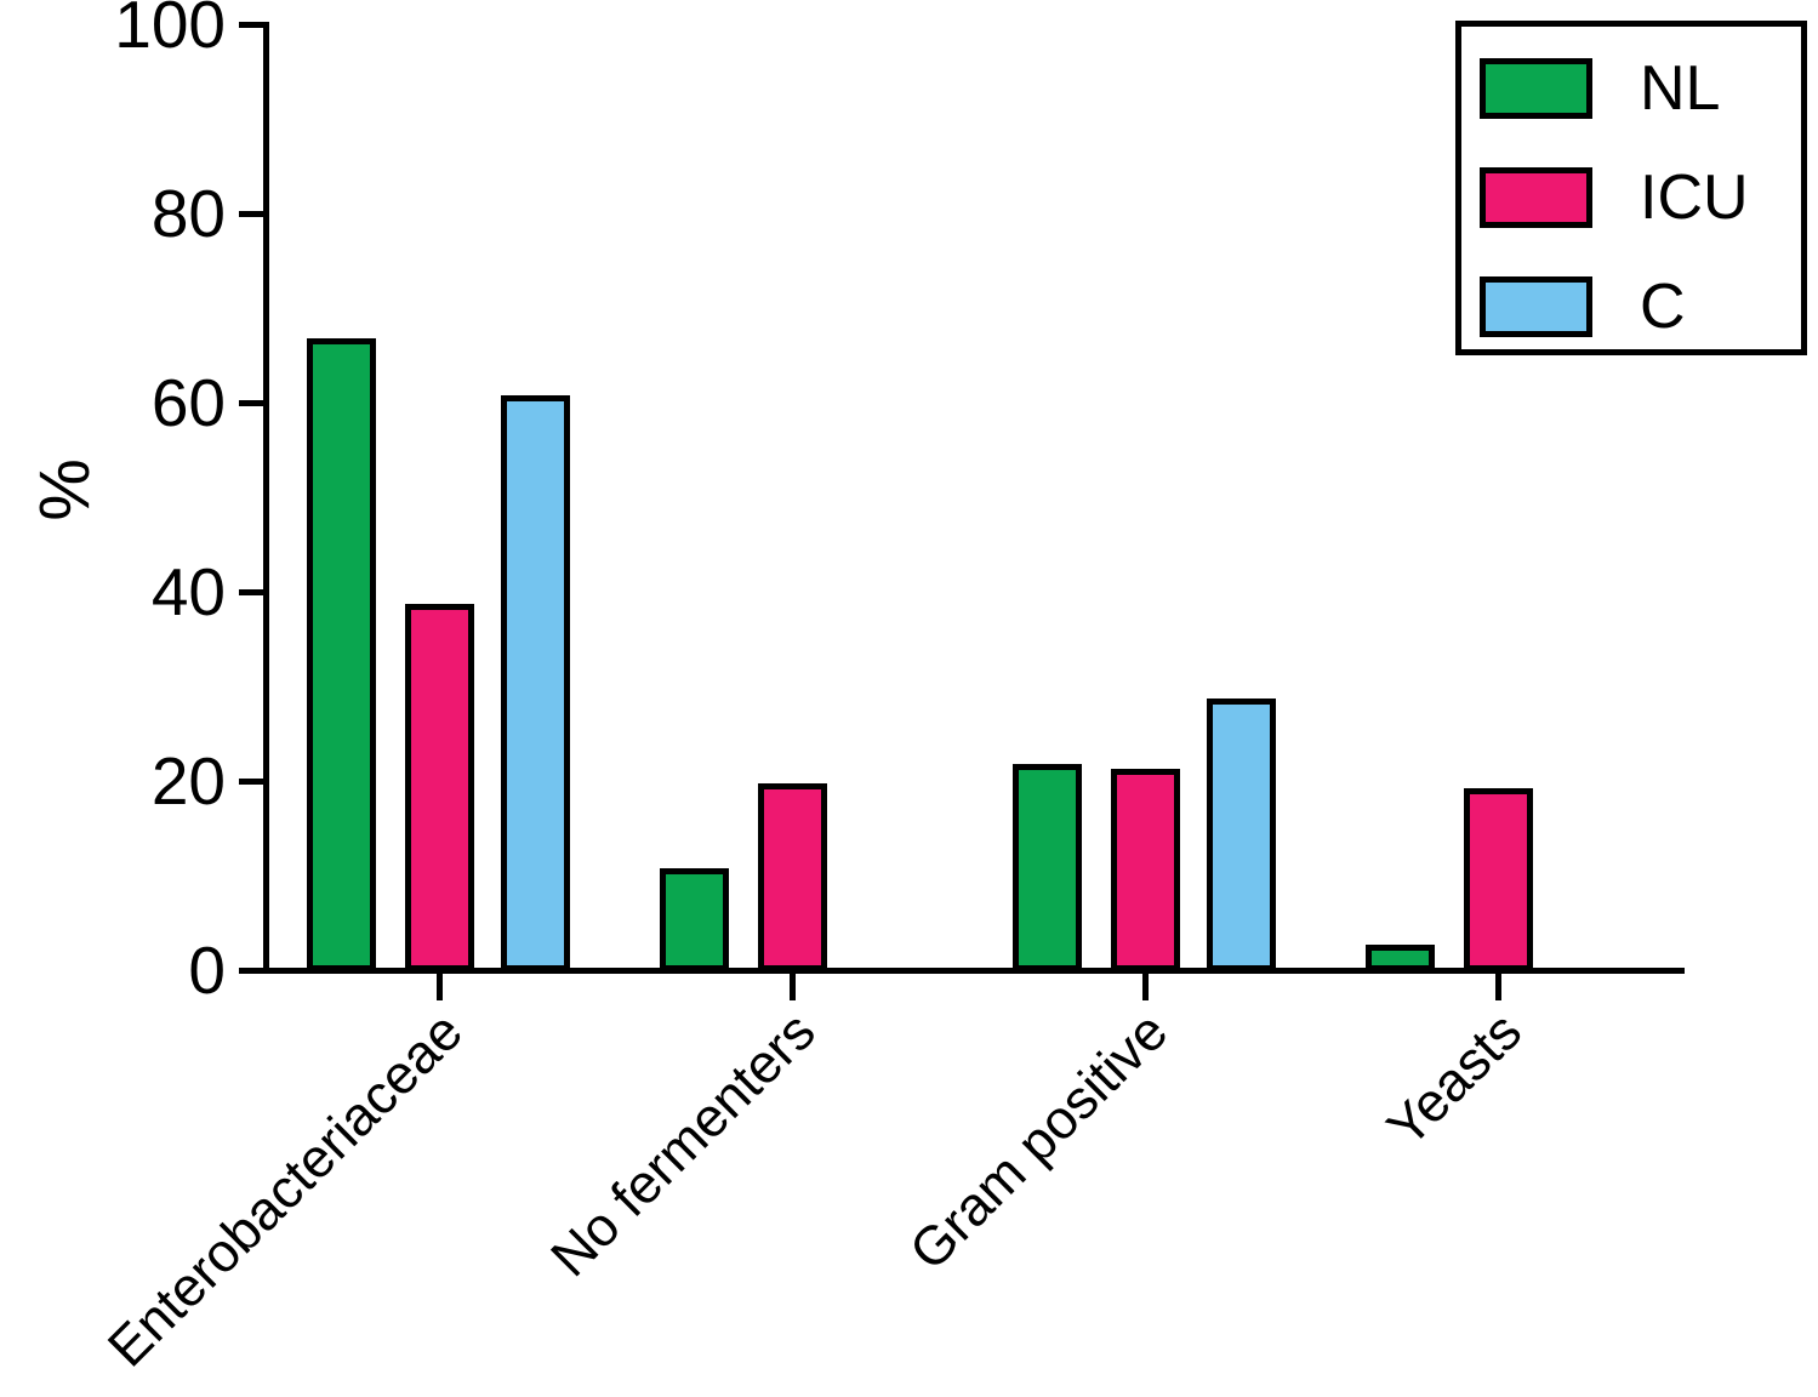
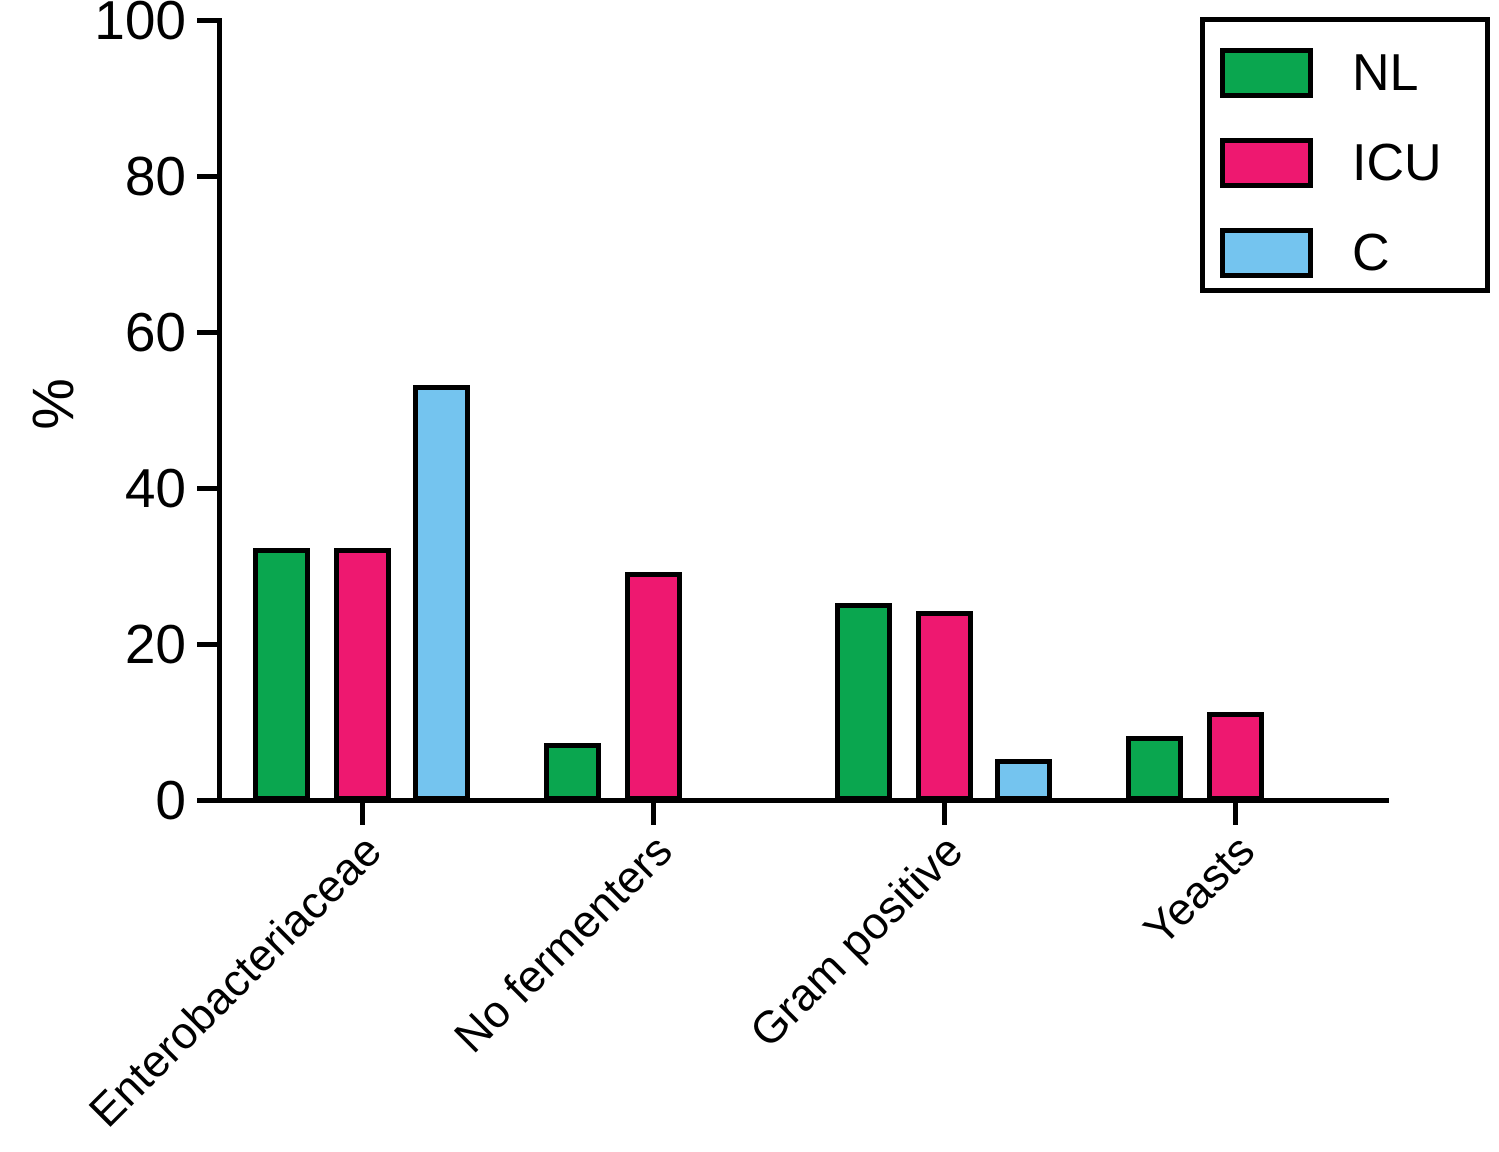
NL/Enterobacteriaceae: 66 -> 32
ICU/Enterobacteriaceae: 38 -> 32
C/Enterobacteriaceae: 60 -> 53
NL/No fermenters: 10 -> 7
ICU/No fermenters: 20 -> 29
NL/Gram positive: 22 -> 25
ICU/Gram positive: 21 -> 24
C/Gram positive: 28 -> 5
NL/Yeasts: 2 -> 8
ICU/Yeasts: 19 -> 11
